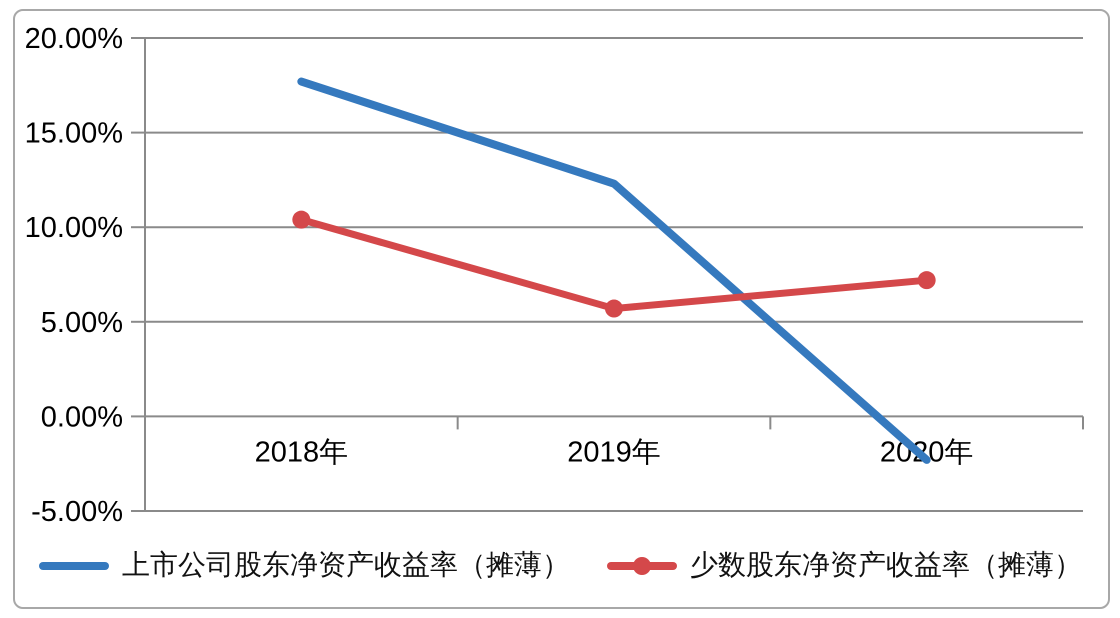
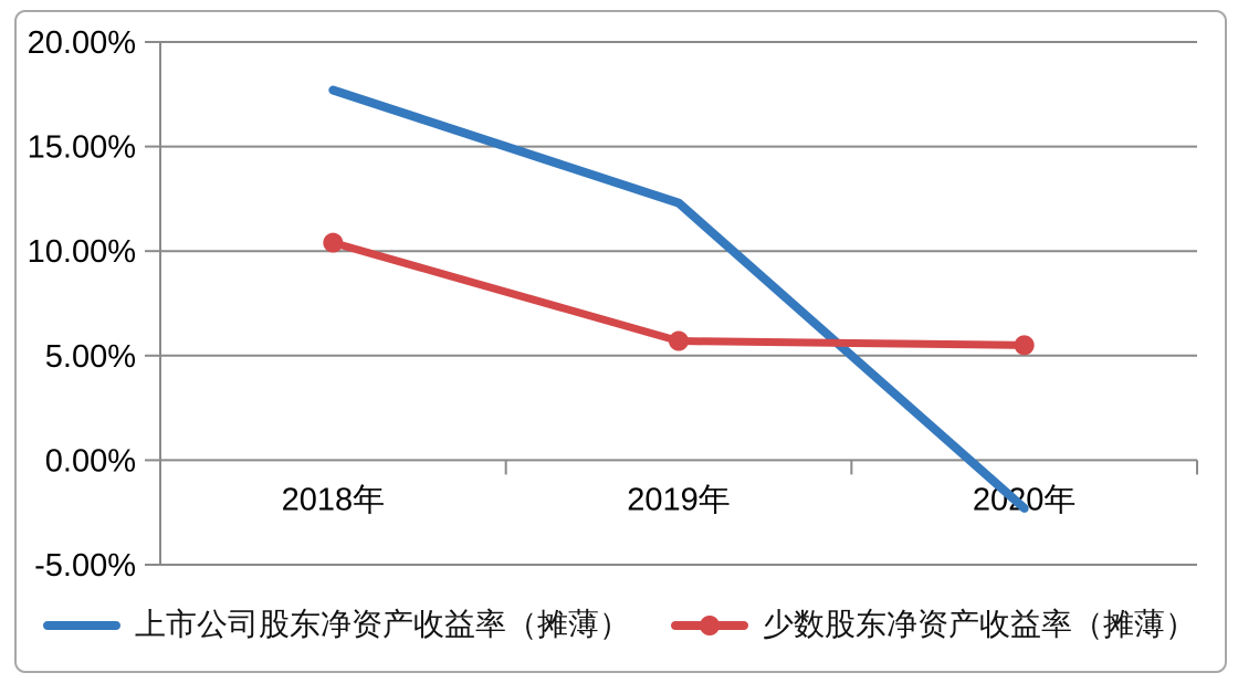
少数股东净资产收益率（摊薄）/2020年: 7.2% -> 5.5%
